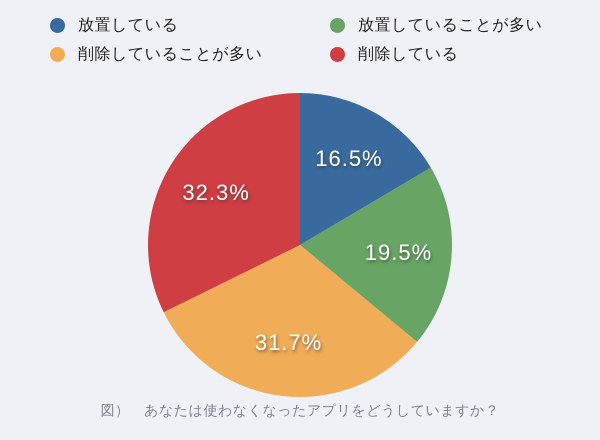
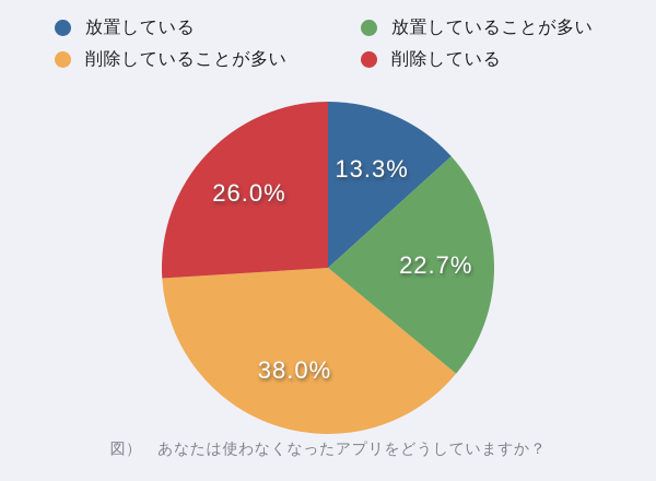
放置している: 16.5% -> 13.3%
放置していることが多い: 19.5% -> 22.7%
削除していることが多い: 31.7% -> 38.0%
削除している: 32.3% -> 26.0%
